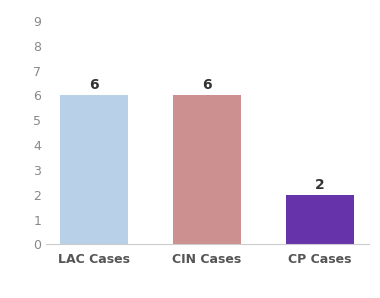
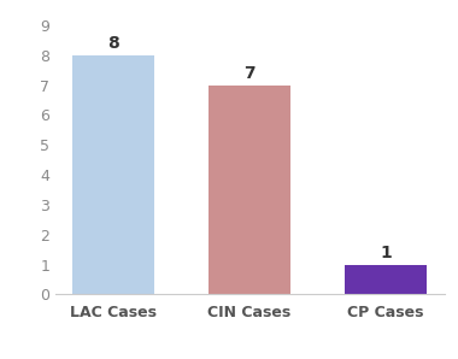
LAC Cases: 6 -> 8
CIN Cases: 6 -> 7
CP Cases: 2 -> 1
